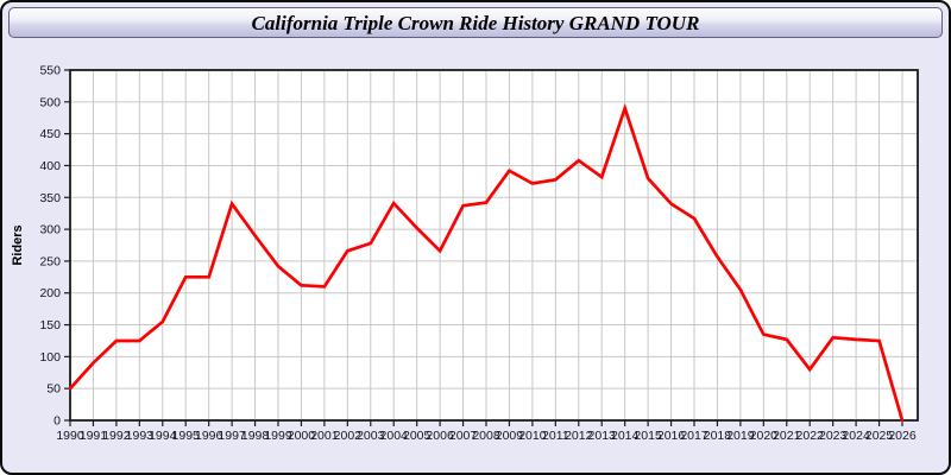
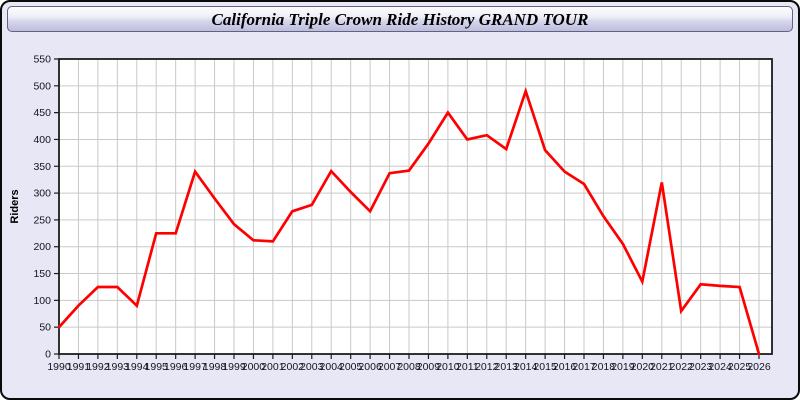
1994: 160 -> 90
2010: 370 -> 450
2011: 380 -> 400
2021: 130 -> 320
